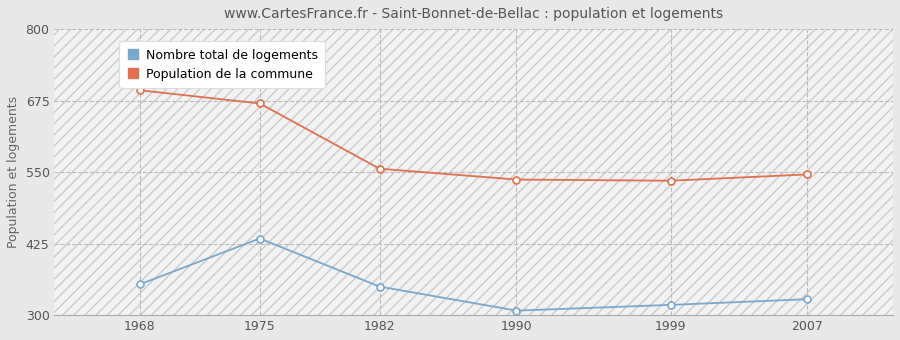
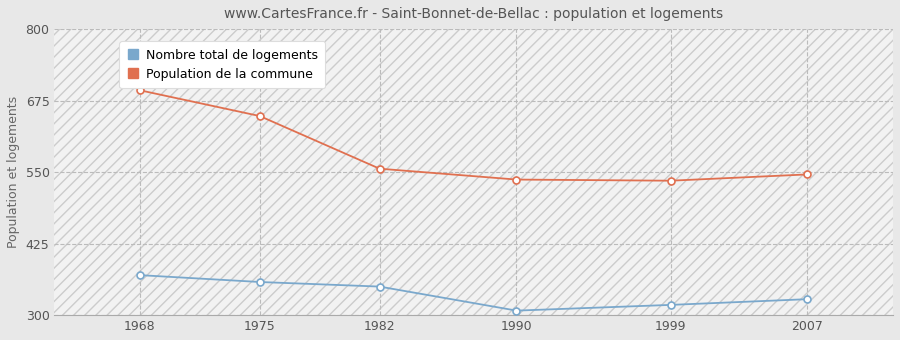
Nombre total de logements/1968: 354 -> 370
Nombre total de logements/1975: 434 -> 358
Population de la commune/1975: 670 -> 648
